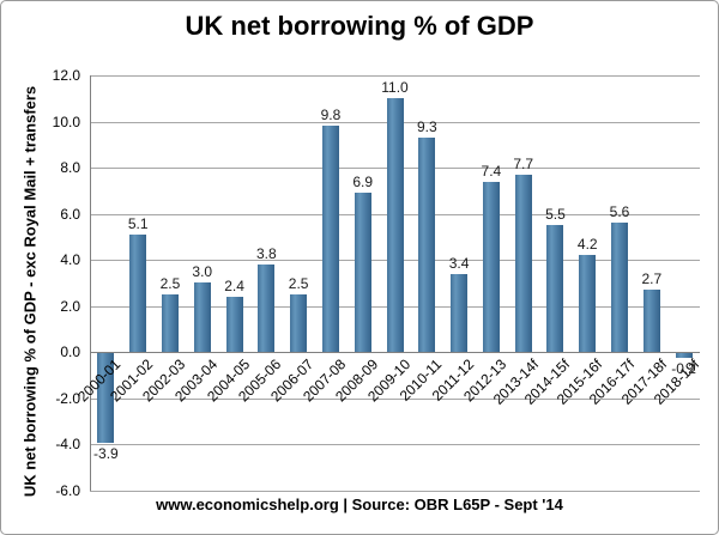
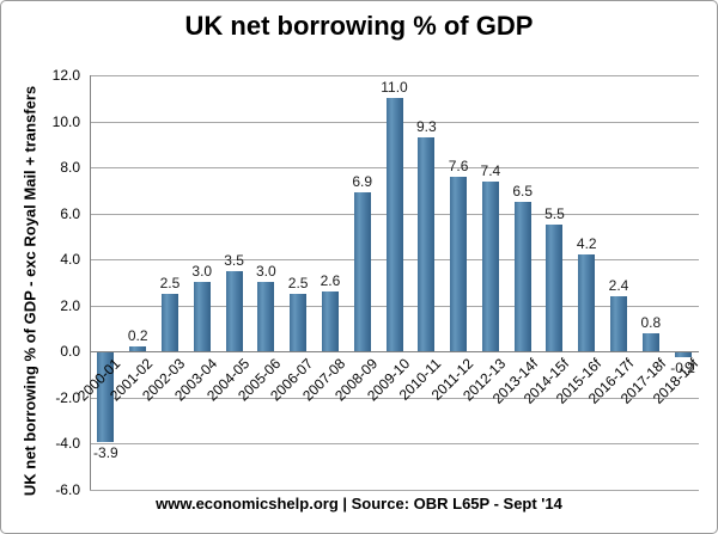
2001-02: 5.1 -> 0.2
2004-05: 2.4 -> 3.5
2005-06: 3.8 -> 3.0
2007-08: 9.8 -> 2.6
2011-12: 3.4 -> 7.6
2013-14f: 7.7 -> 6.5
2016-17f: 5.6 -> 2.4
2017-18f: 2.7 -> 0.8
